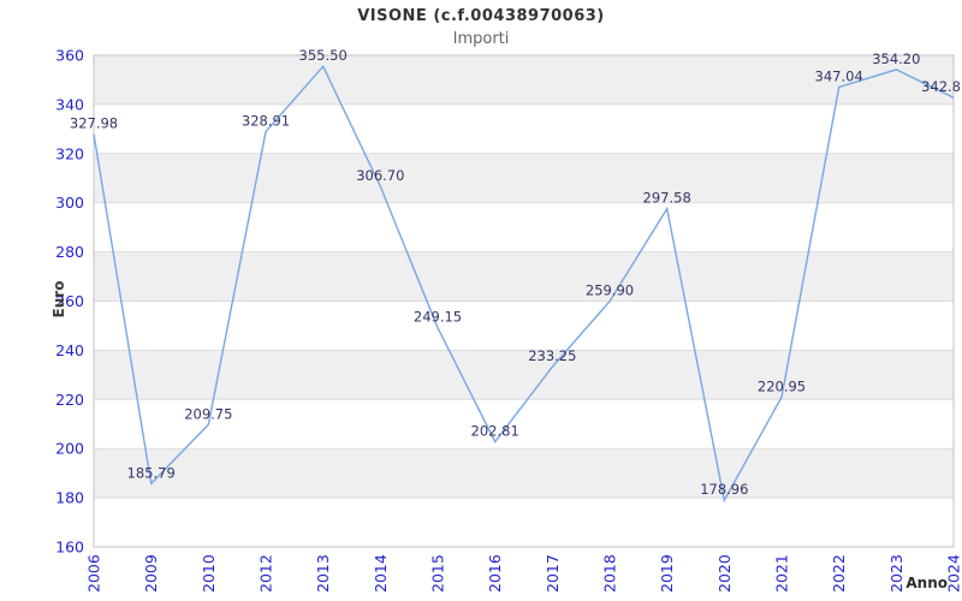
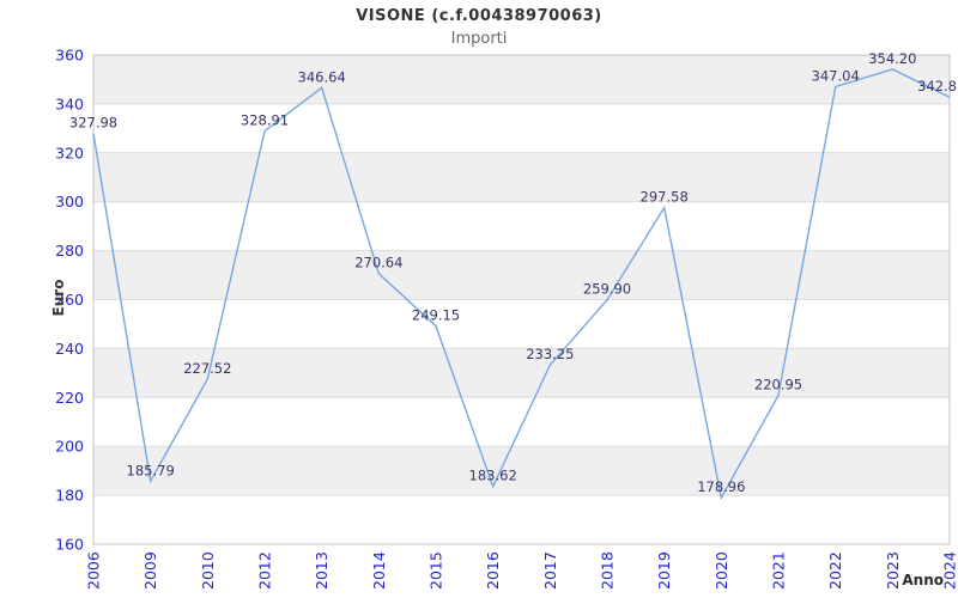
2010: 209.75 -> 227.52
2013: 355.50 -> 346.64
2014: 306.70 -> 270.64
2016: 202.81 -> 183.62
